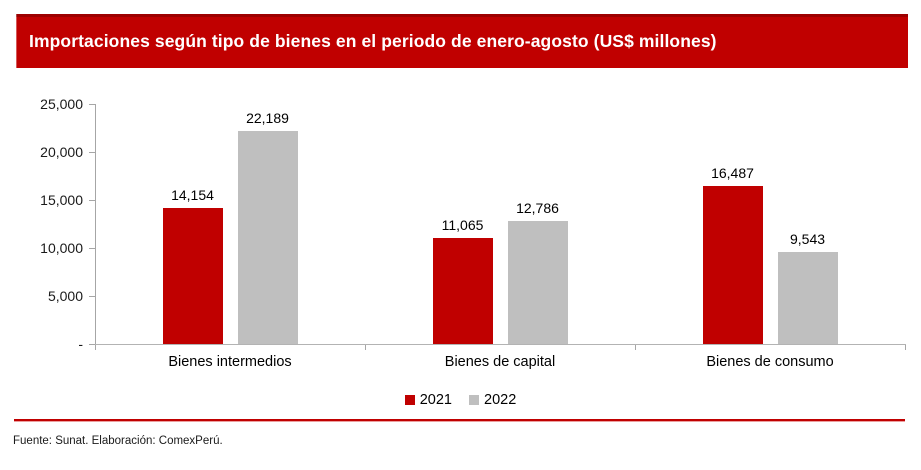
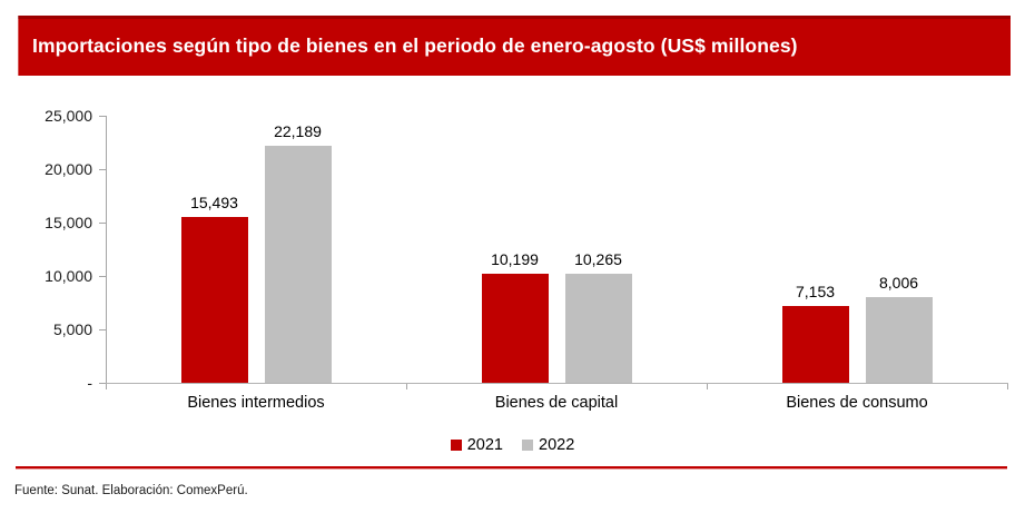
2021/Bienes intermedios: 14,154 -> 15,493
2021/Bienes de capital: 11,065 -> 10,199
2022/Bienes de capital: 12,786 -> 10,265
2021/Bienes de consumo: 16,487 -> 7,153
2022/Bienes de consumo: 9,543 -> 8,006
